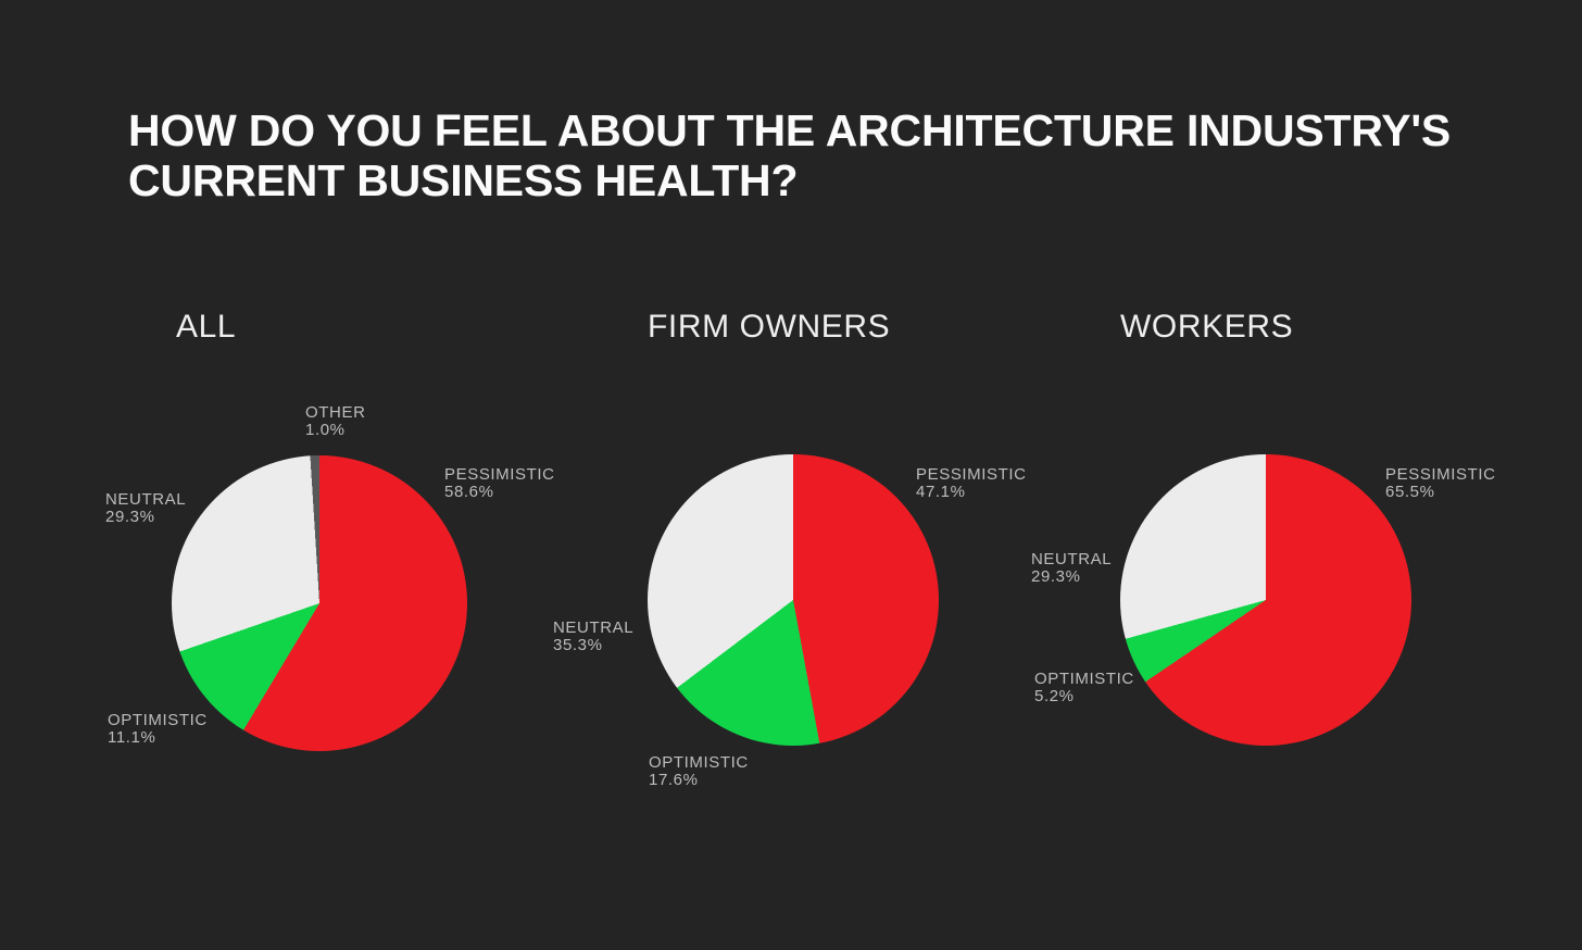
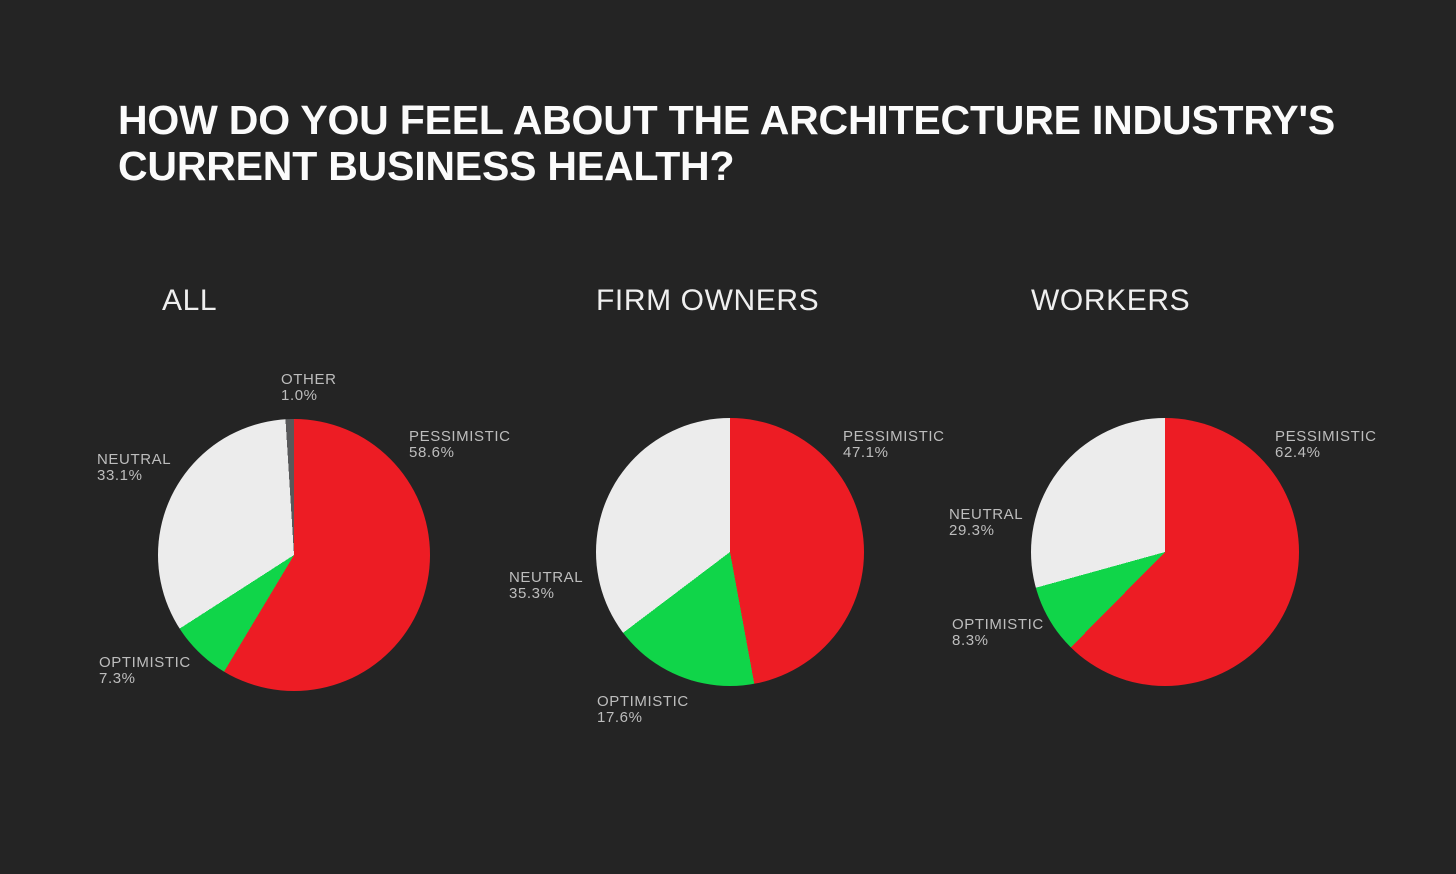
ALL/OPTIMISTIC: 11.1% -> 7.3%
ALL/NEUTRAL: 29.3% -> 33.1%
WORKERS/PESSIMISTIC: 65.5% -> 62.4%
WORKERS/OPTIMISTIC: 5.2% -> 8.3%
